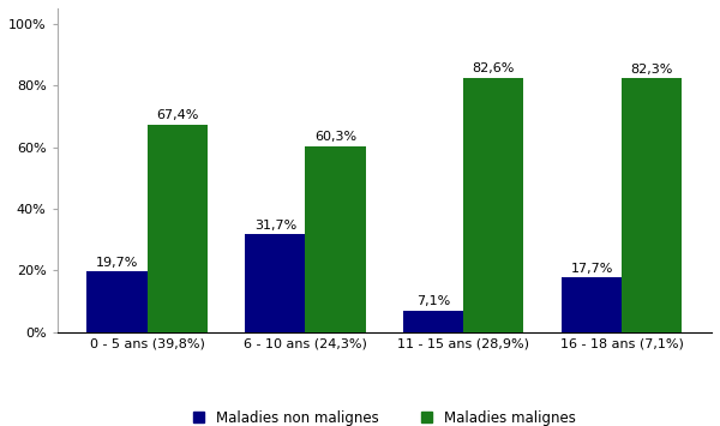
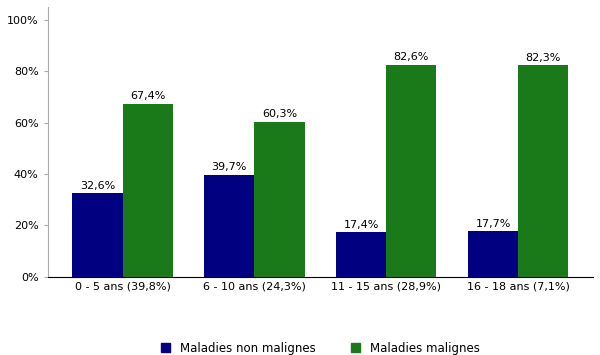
Maladies non malignes/0 - 5 ans (39,8%): 19,7% -> 32,6%
Maladies non malignes/6 - 10 ans (24,3%): 31,7% -> 39,7%
Maladies non malignes/11 - 15 ans (28,9%): 7,1% -> 17,4%
